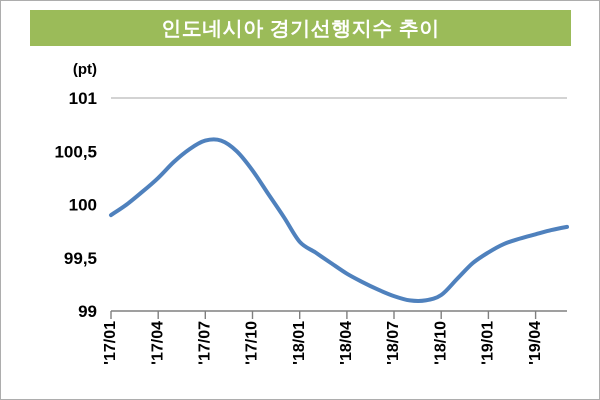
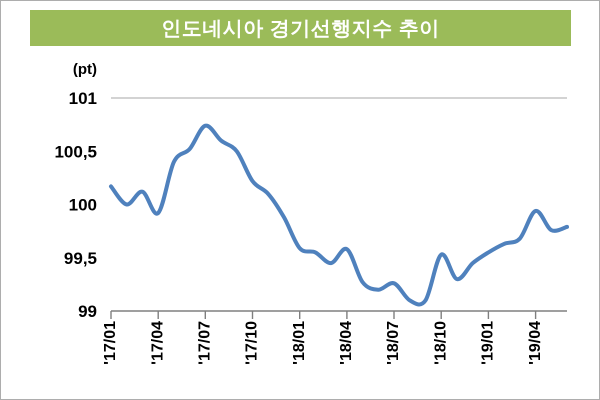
'17/01: 99.90 -> 100.17
'17/04: 100.25 -> 99.92
'17/07: 100.60 -> 100.74
'17/10: 100.32 -> 100.22
'18/01: 99.65 -> 99.59
'18/04: 99.35 -> 99.58
'18/07: 99.14 -> 99.26
'18/10: 99.15 -> 99.53
'19/04: 99.72 -> 99.94
